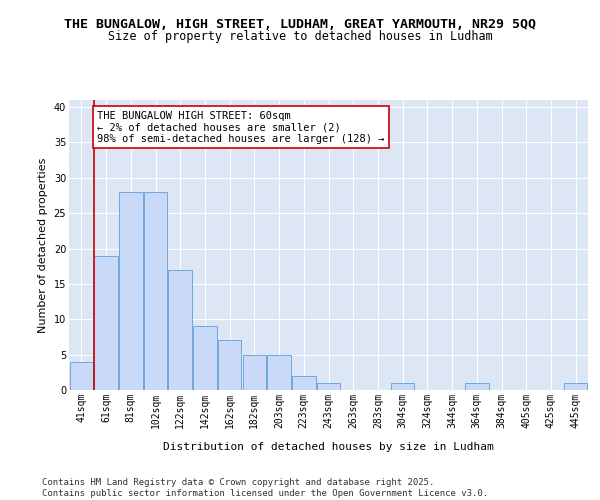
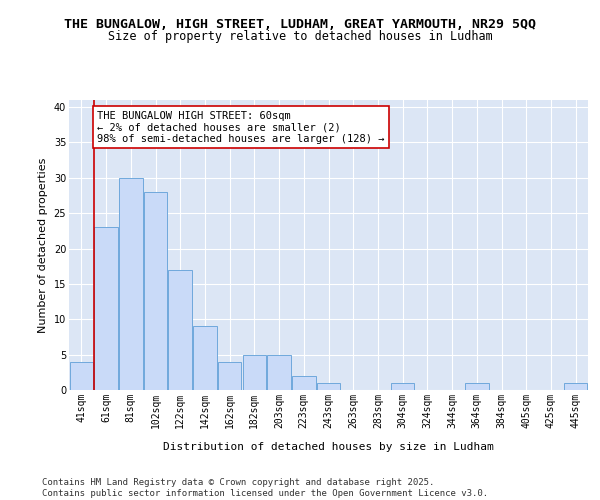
61sqm: 19 -> 23
81sqm: 28 -> 30
162sqm: 7 -> 4
